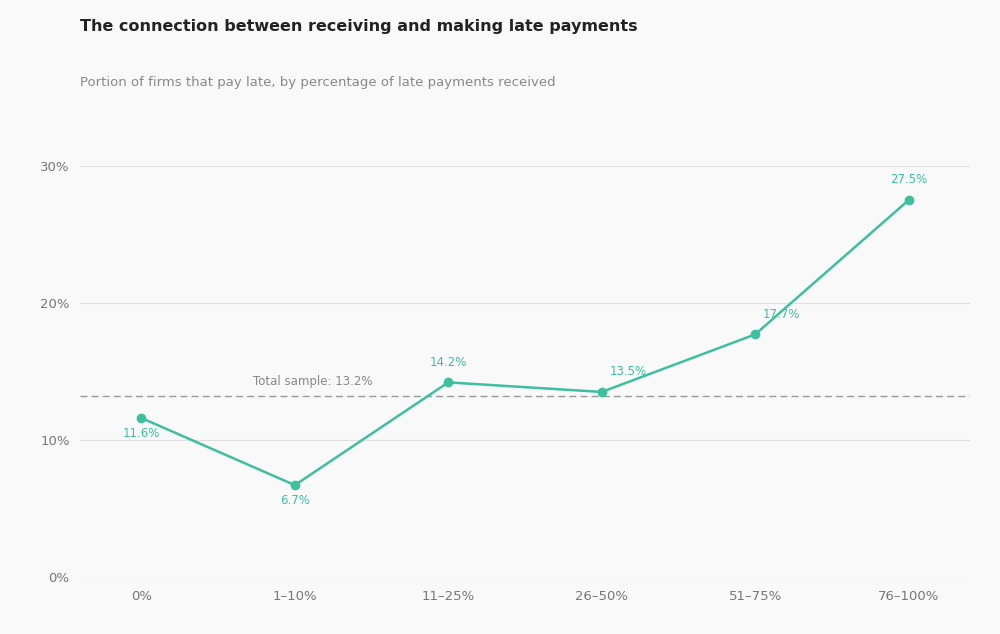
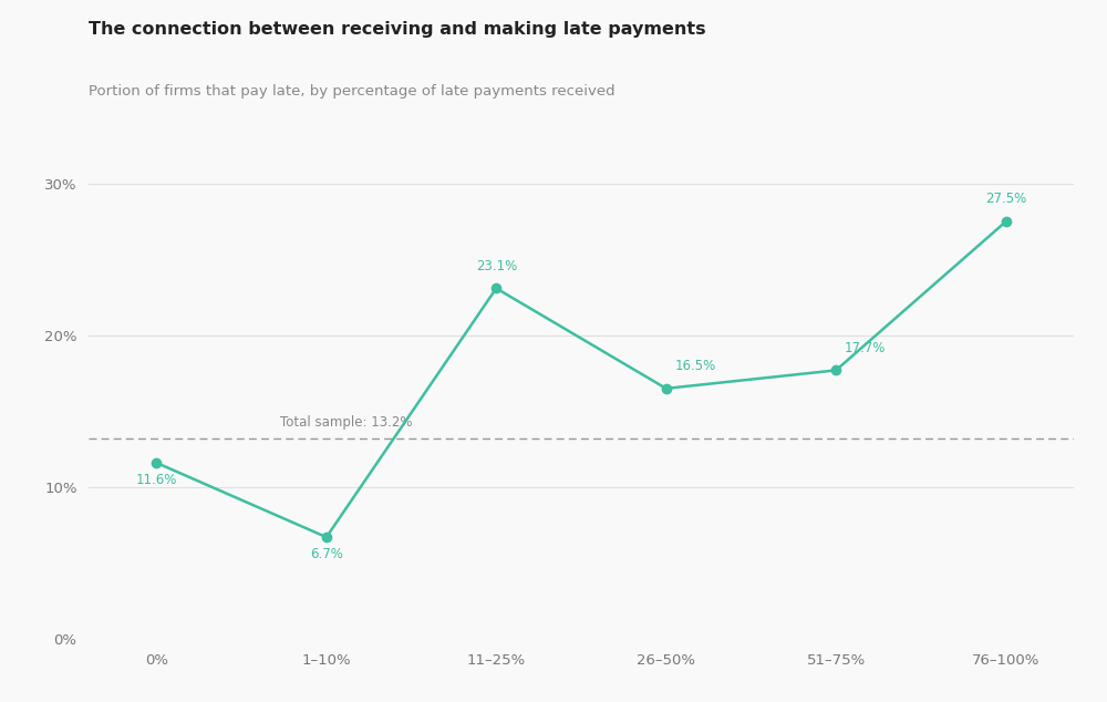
11–25%: 14.2% -> 23.1%
26–50%: 13.5% -> 16.5%
